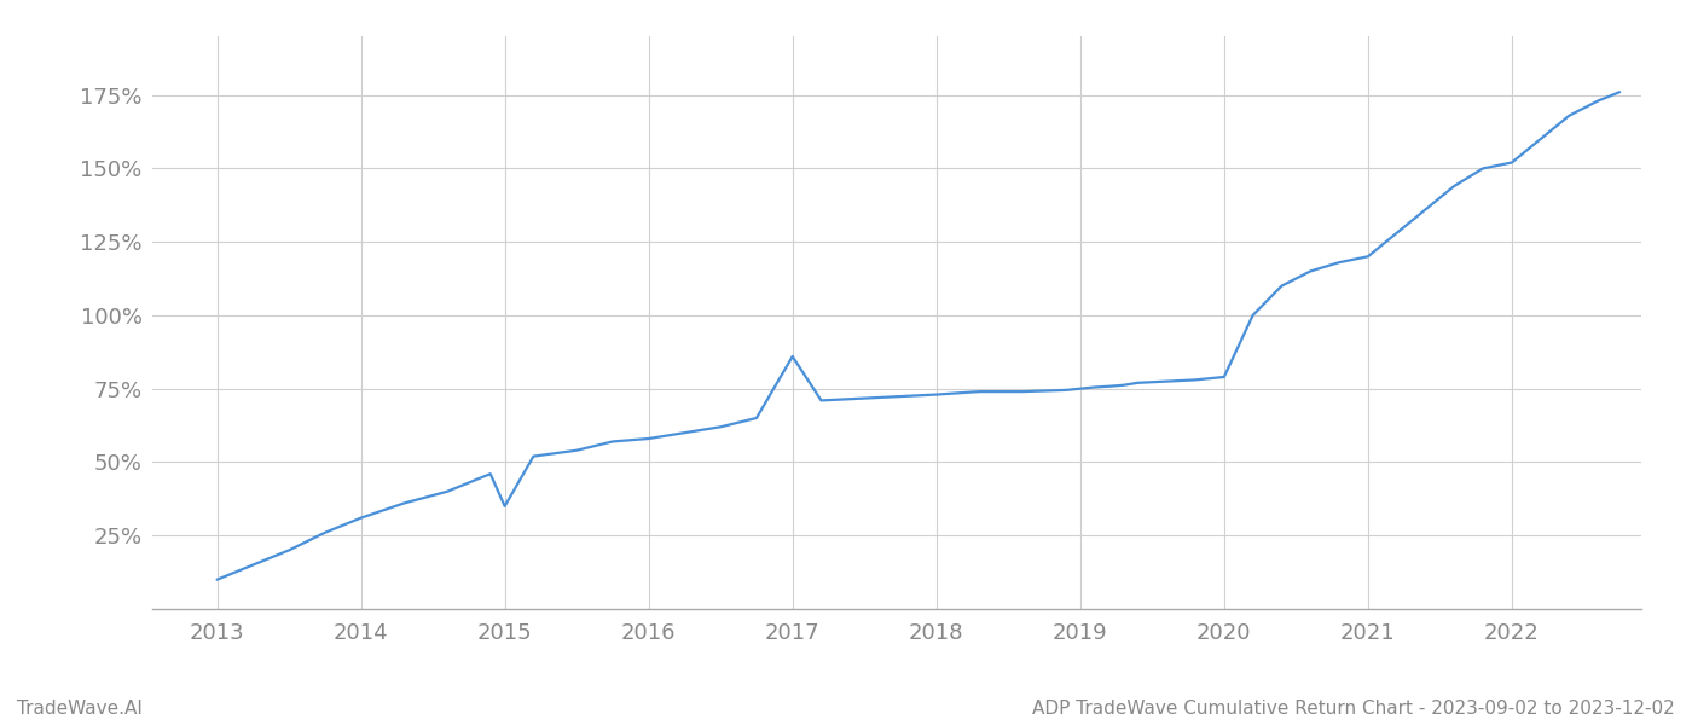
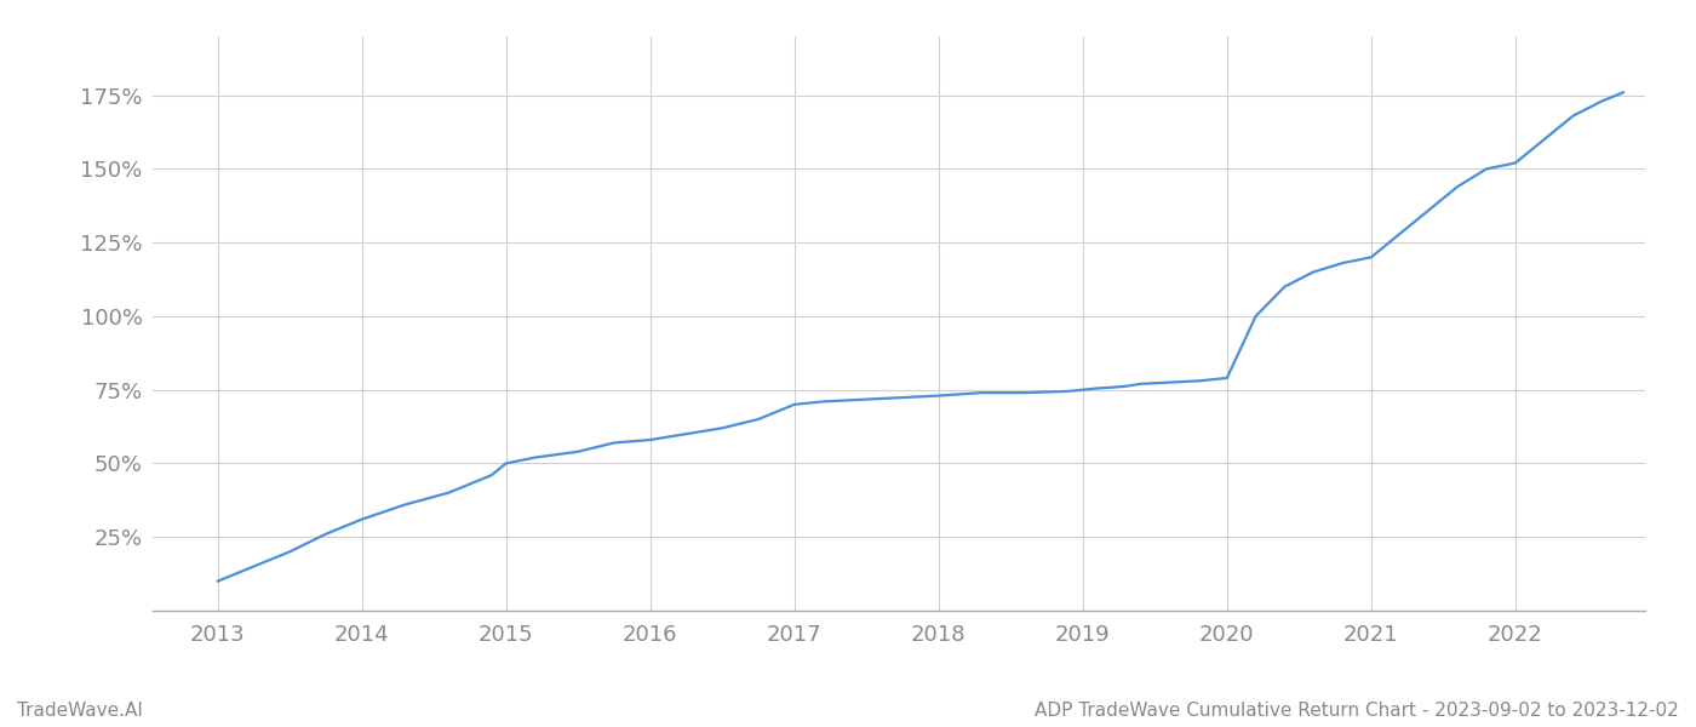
2015: 35.0% -> 50.0%
2017: 86.0% -> 70.0%
